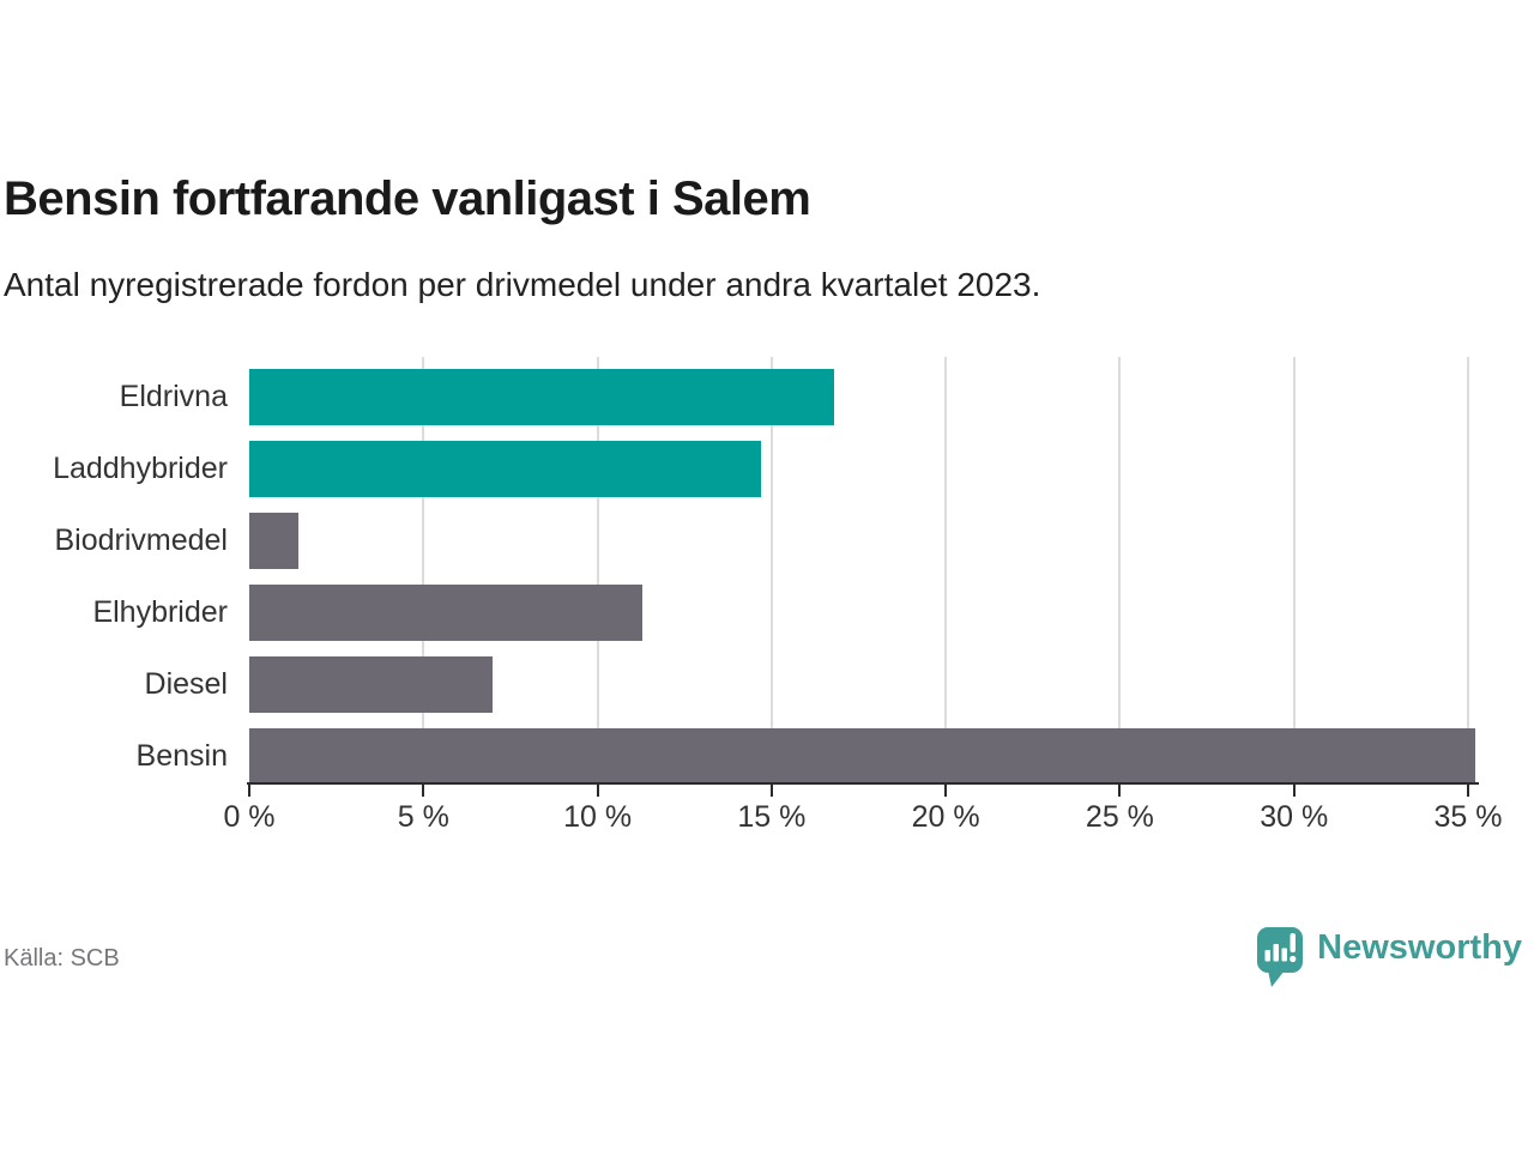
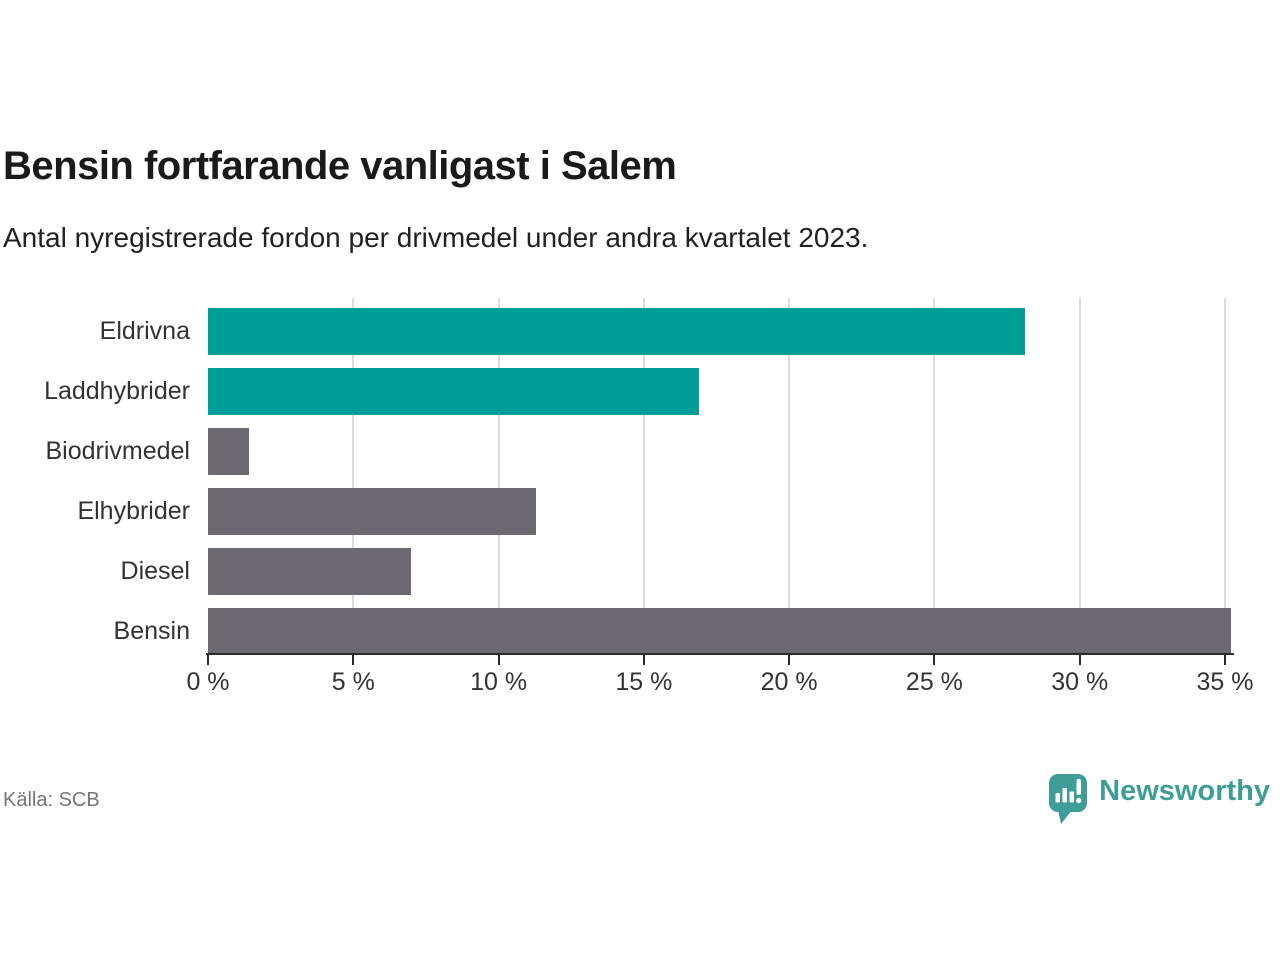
Eldrivna: 16.8% -> 28.1%
Laddhybrider: 14.7% -> 16.9%
